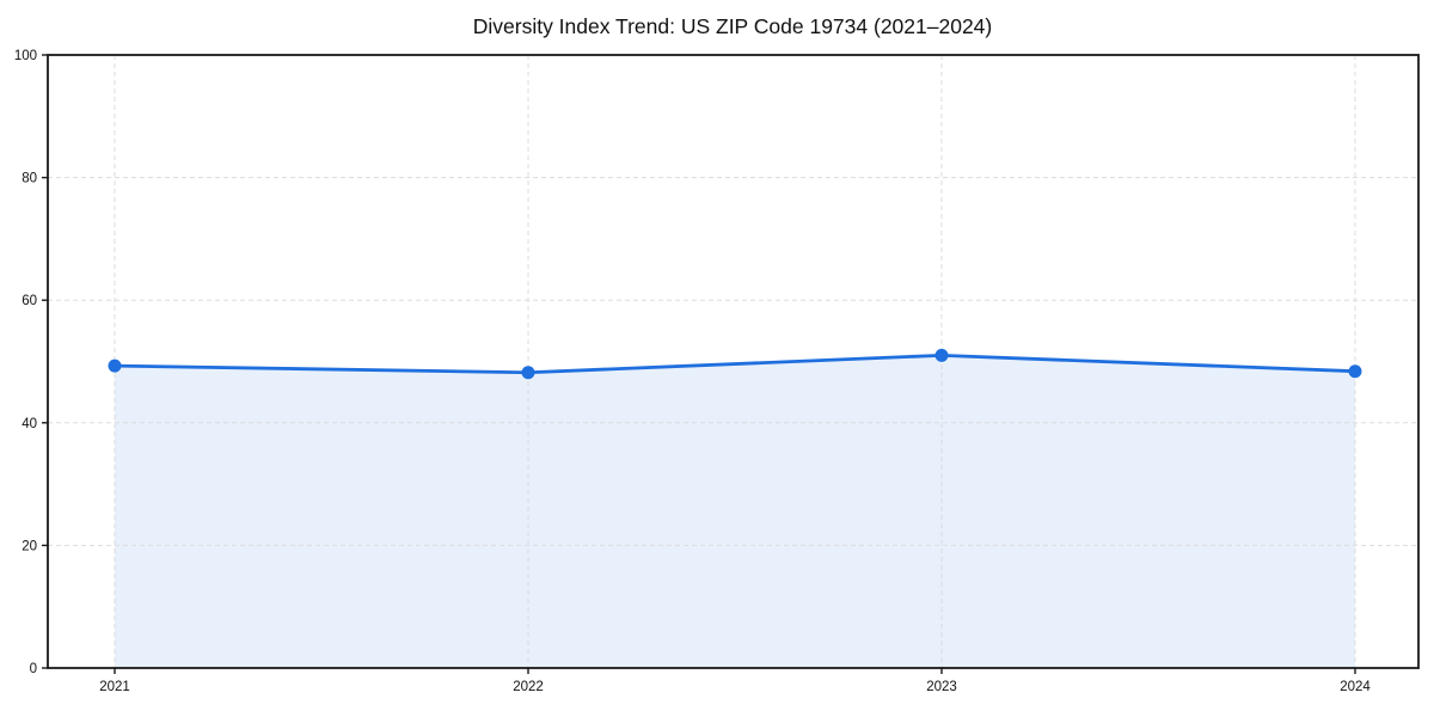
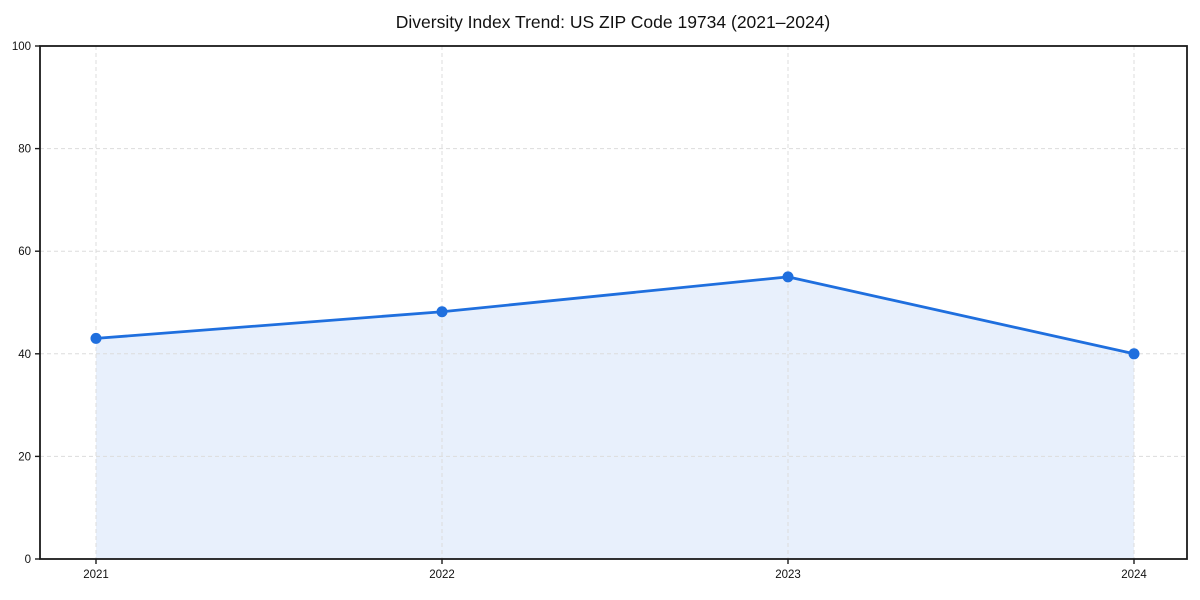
2021: 49 -> 43
2023: 51 -> 55
2024: 48 -> 40
